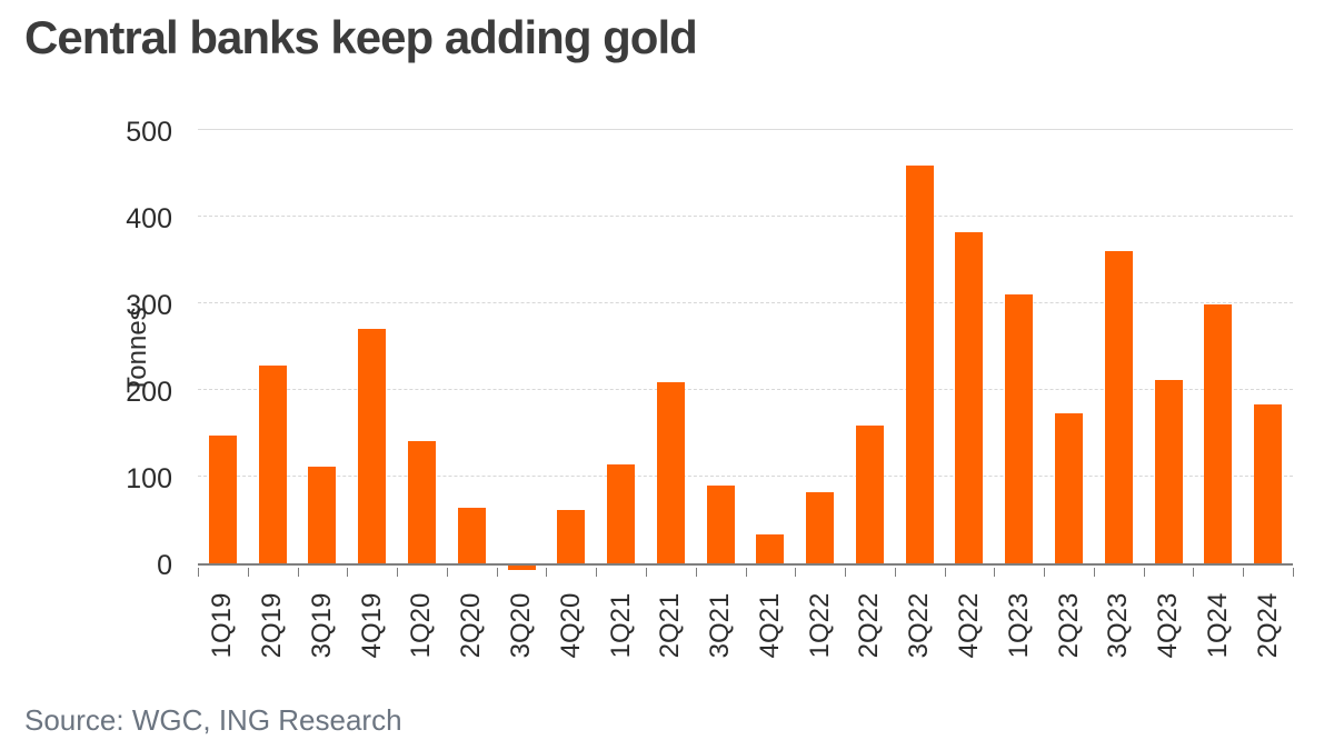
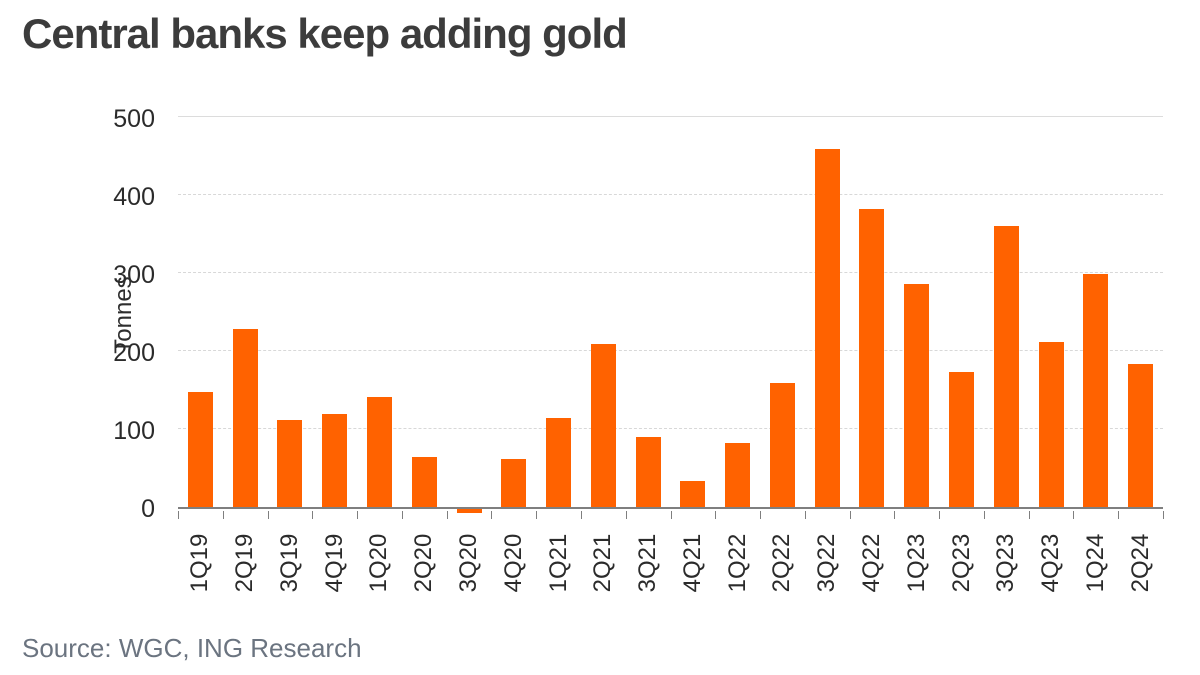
4Q19: 270 -> 120
1Q23: 310 -> 290
